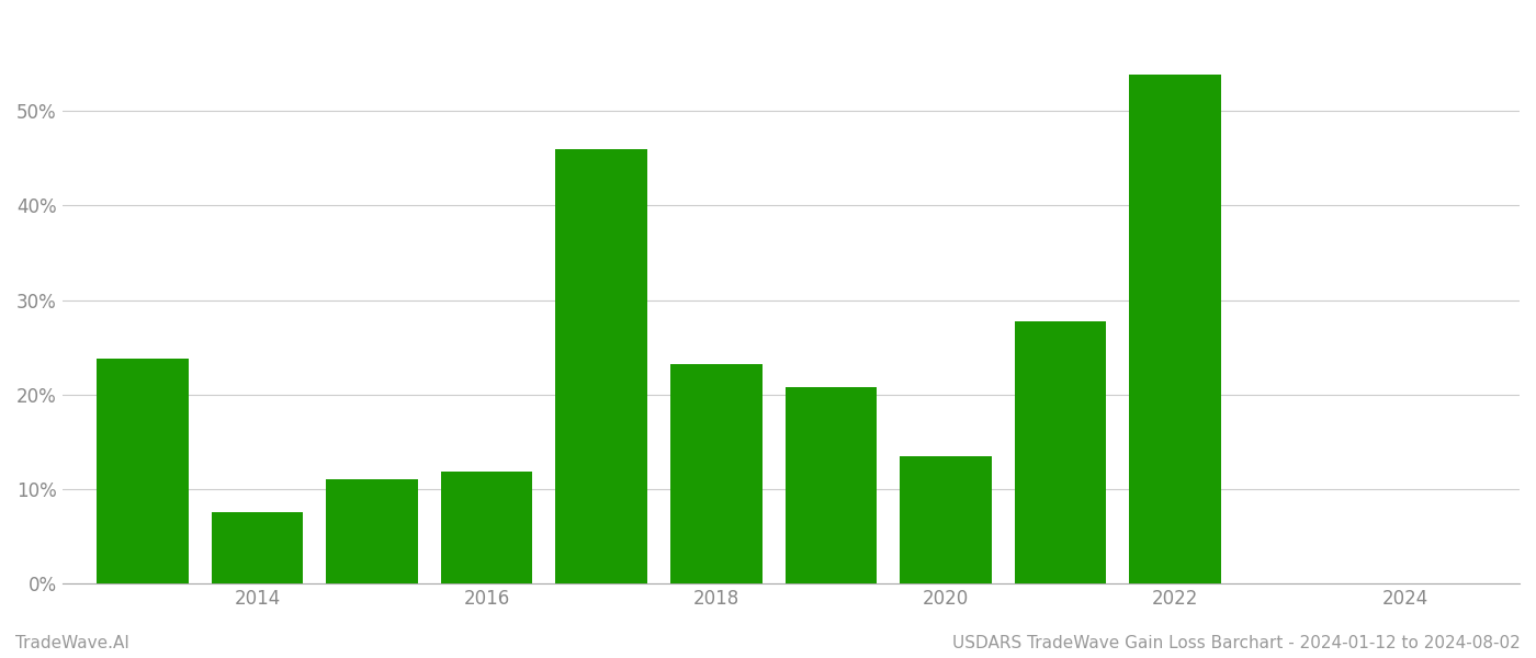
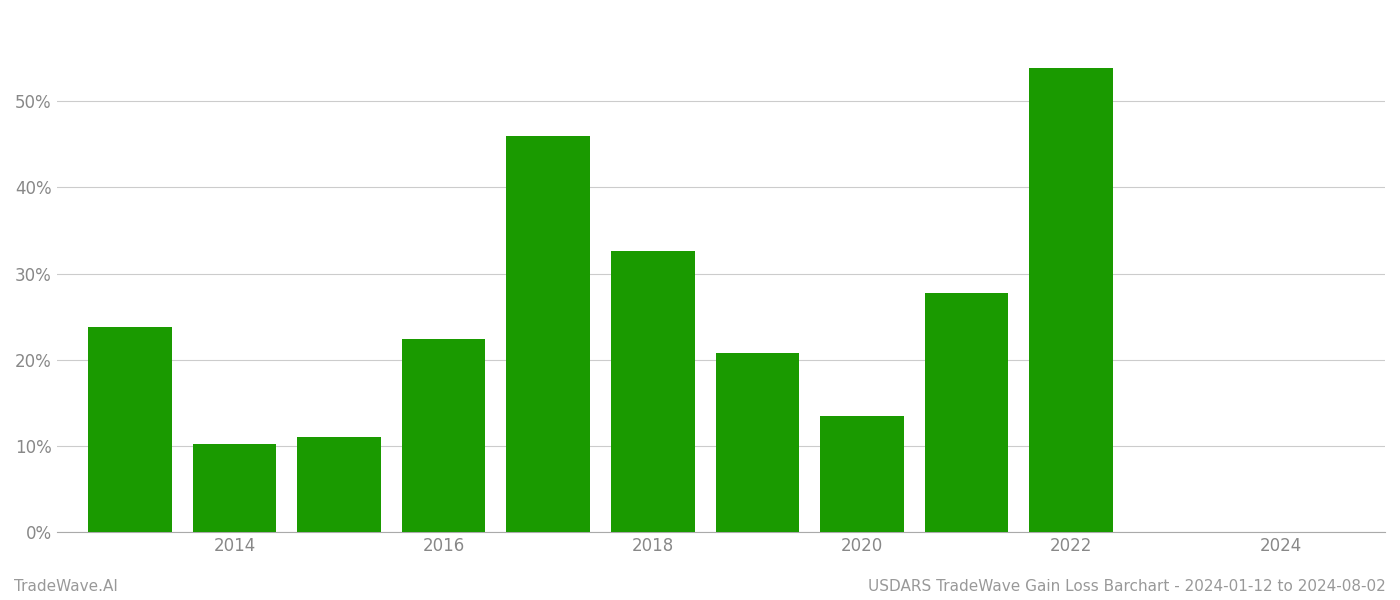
2014: 7.5% -> 10.2%
2016: 11.8% -> 22.4%
2018: 23.2% -> 32.6%
